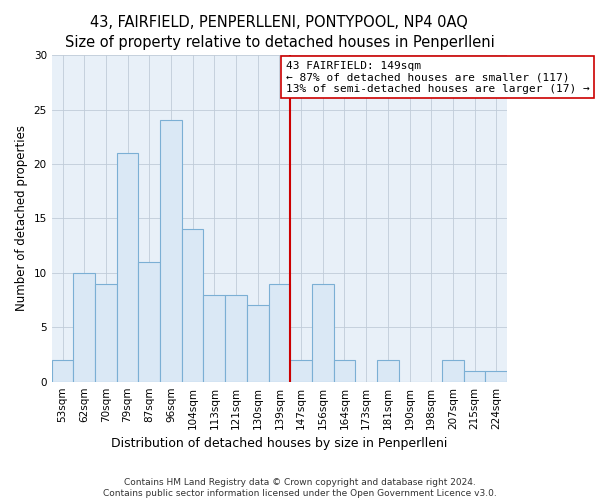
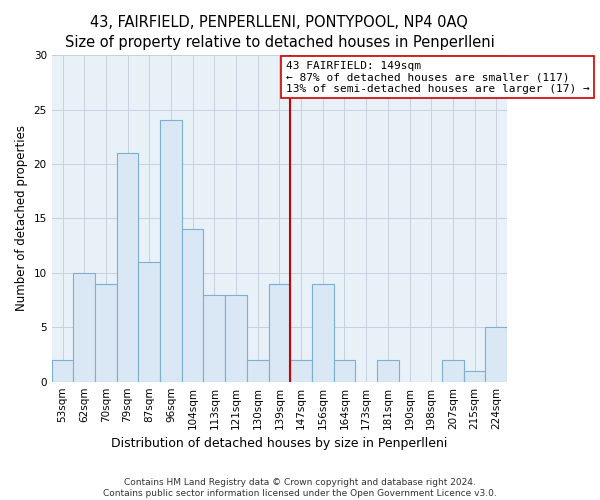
130sqm: 7 -> 2
224sqm: 1 -> 5
